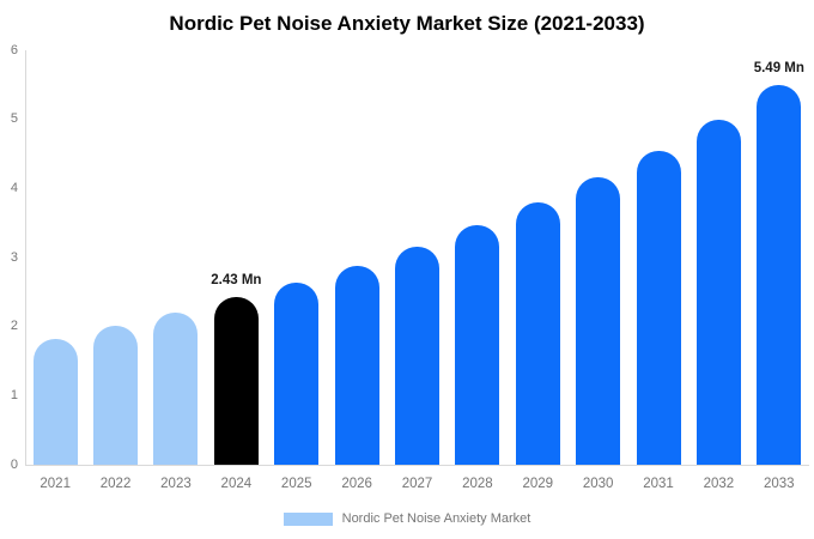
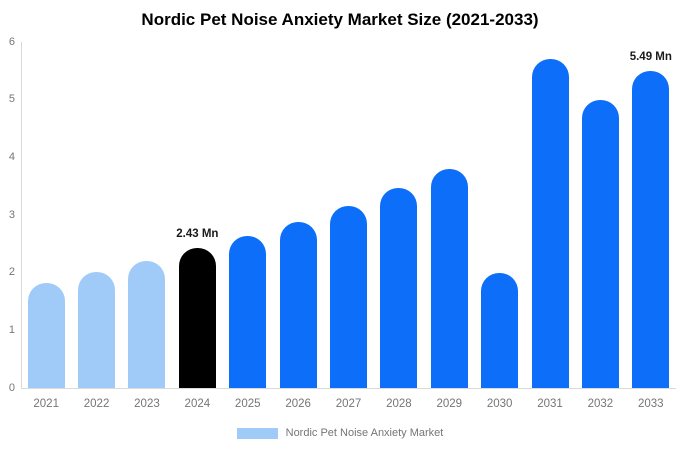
2030: 4.2 -> 2.0
2031: 4.5 -> 5.7
